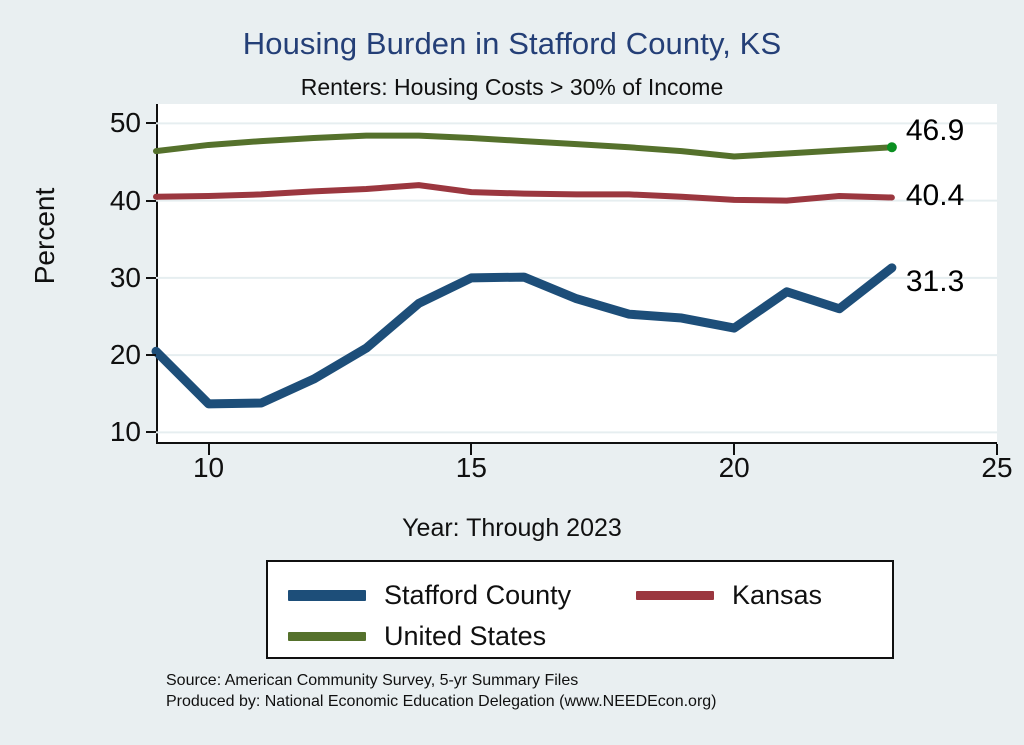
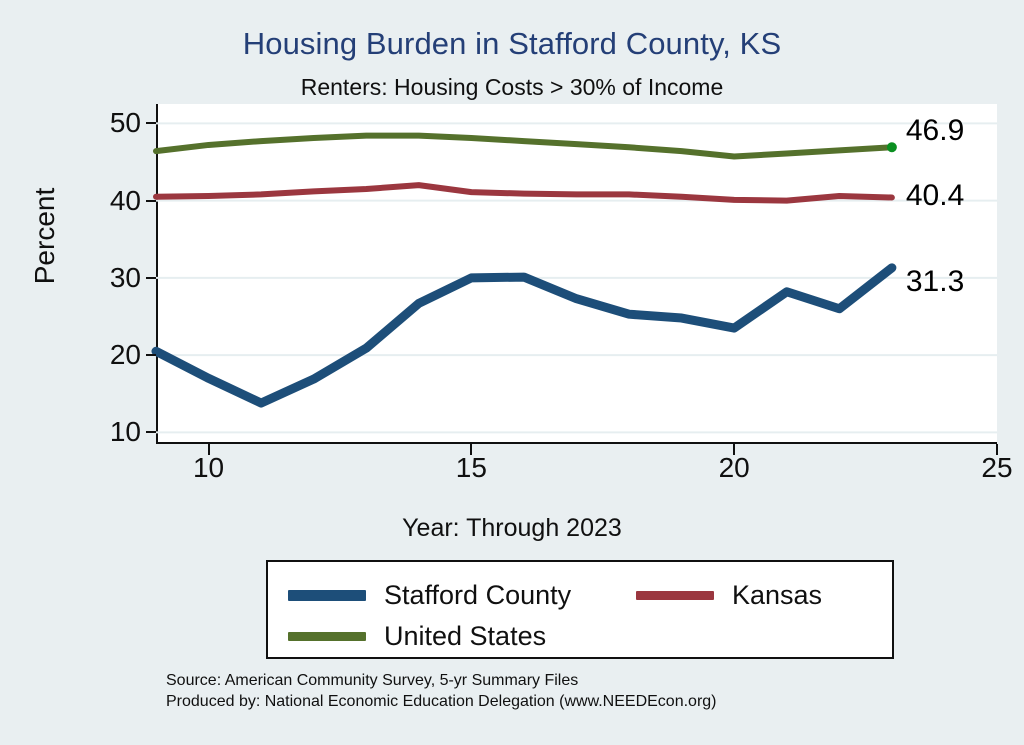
Stafford County/10: 14 -> 17
